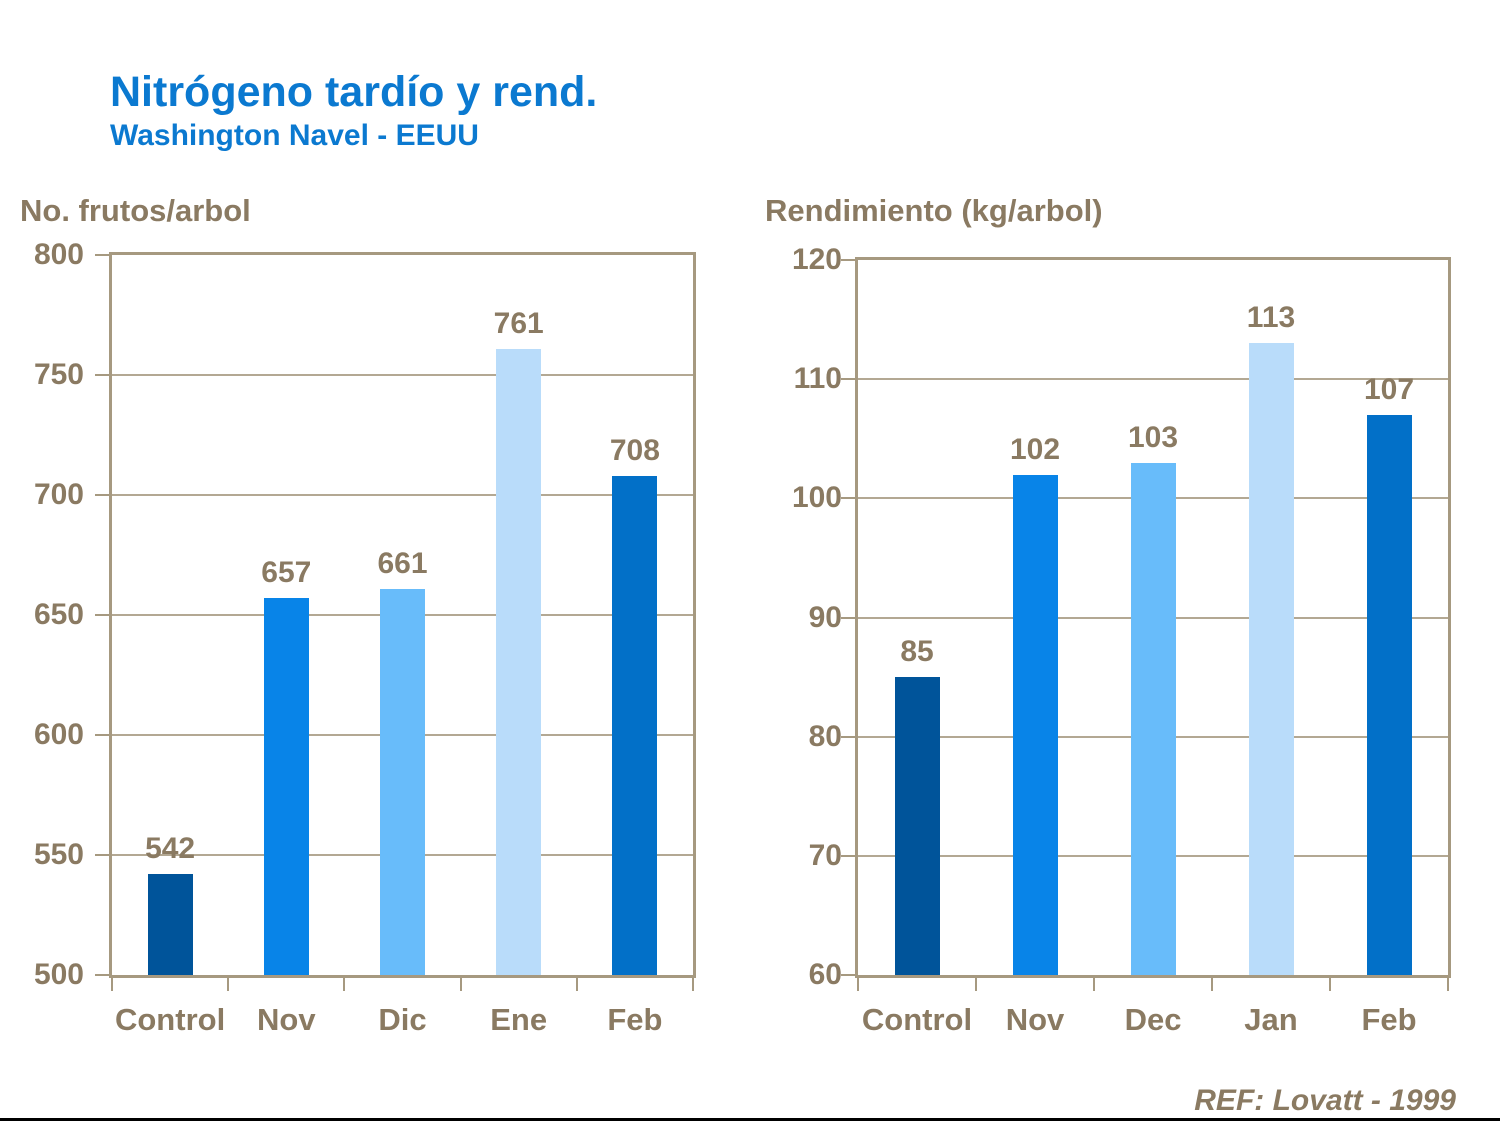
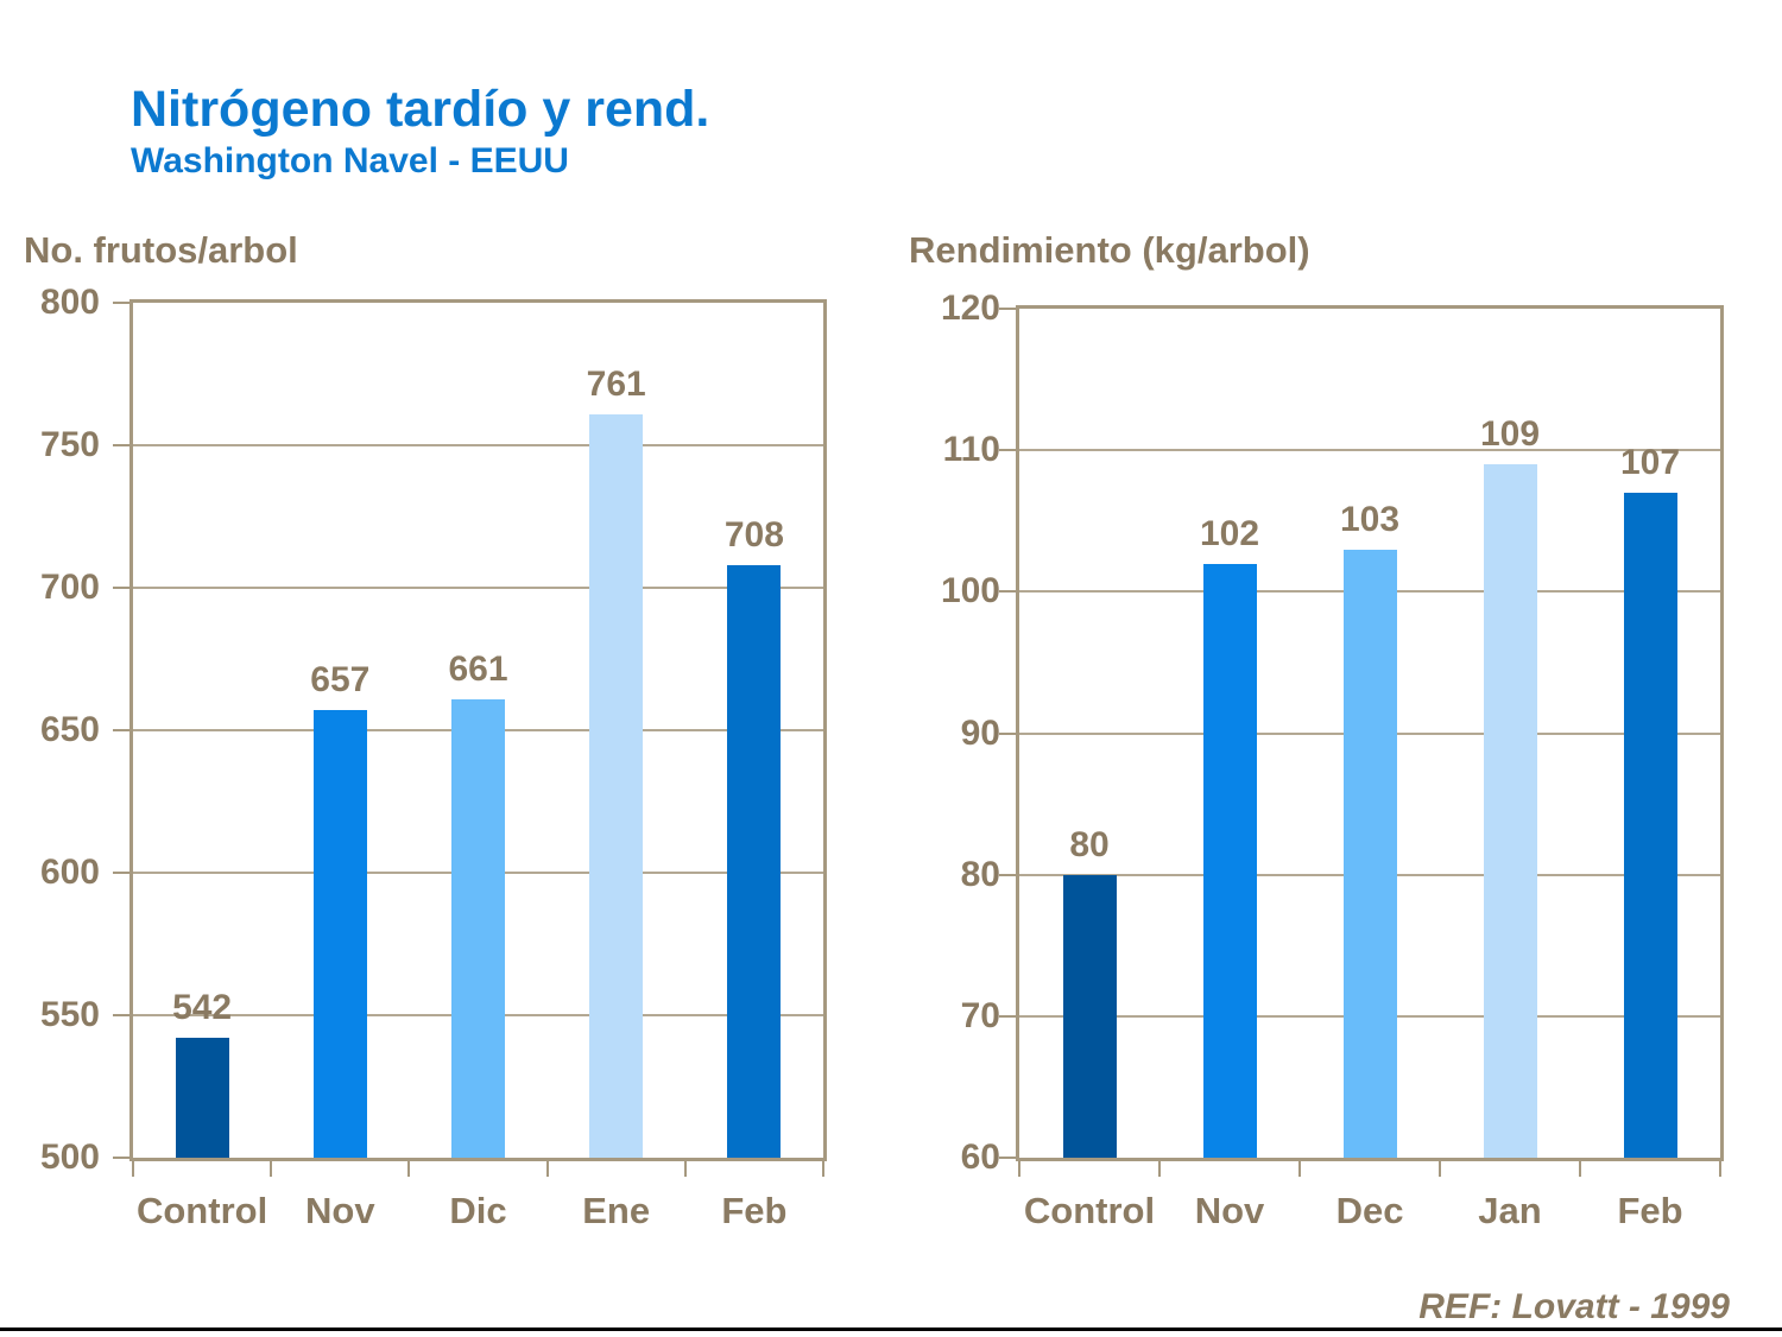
Rendimiento (kg/arbol)/Control: 85 -> 80
Rendimiento (kg/arbol)/Jan: 113 -> 109
